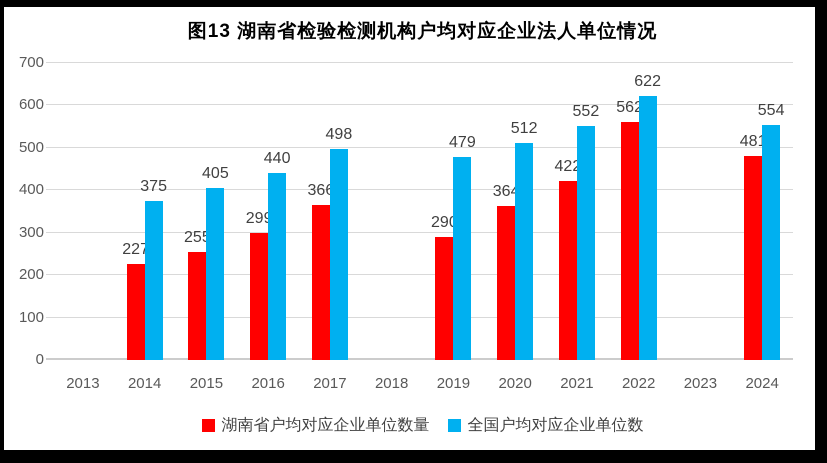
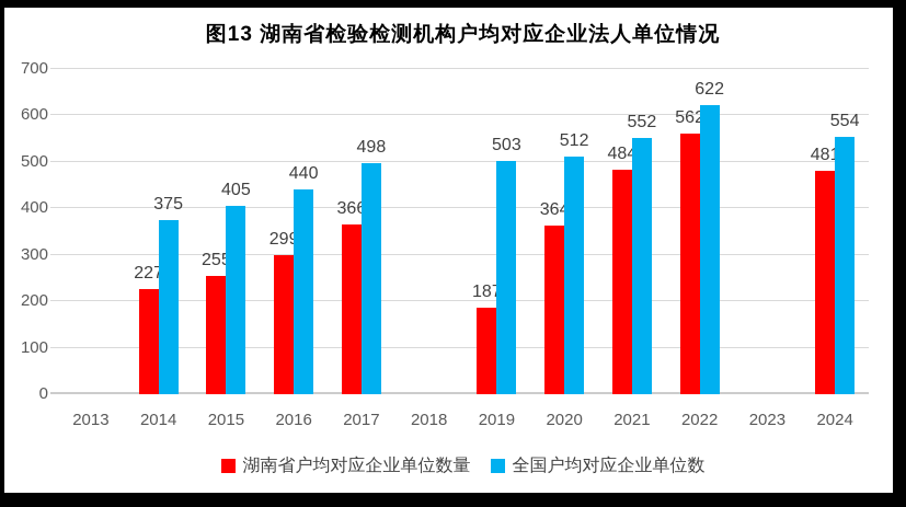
湖南省户均对应企业单位数量/2019: 290 -> 187
全国户均对应企业单位数/2019: 479 -> 503
湖南省户均对应企业单位数量/2021: 422 -> 484
